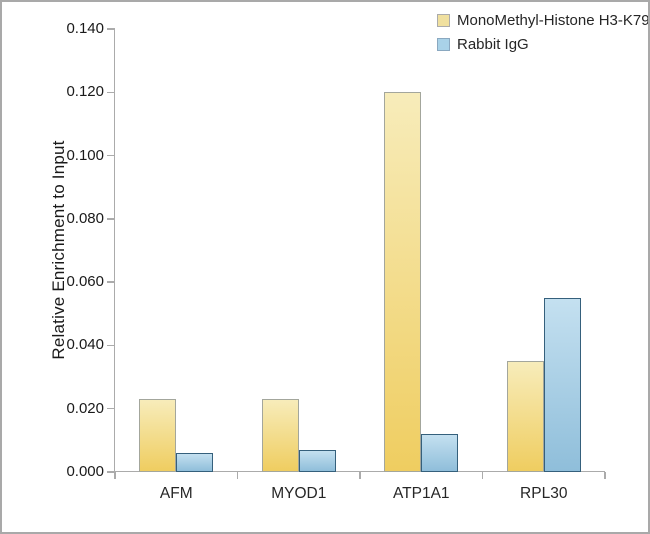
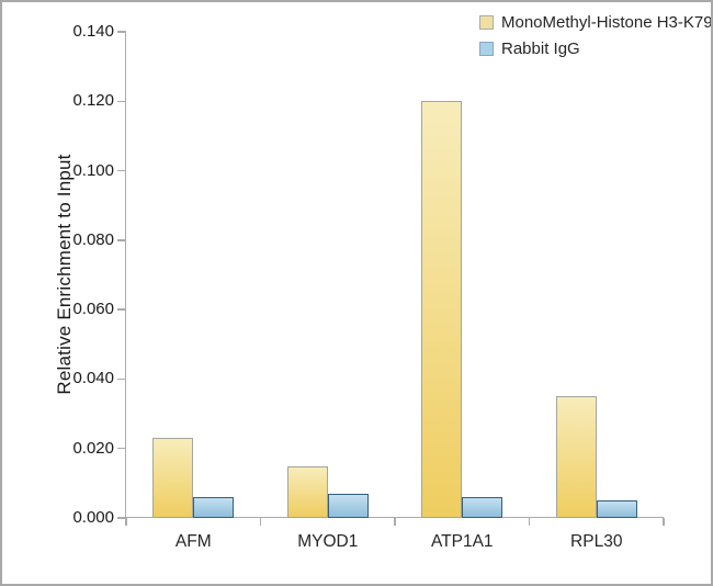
MonoMethyl-Histone H3-K79/MYOD1: 0.023 -> 0.015
Rabbit IgG/ATP1A1: 0.012 -> 0.006
Rabbit IgG/RPL30: 0.055 -> 0.005
